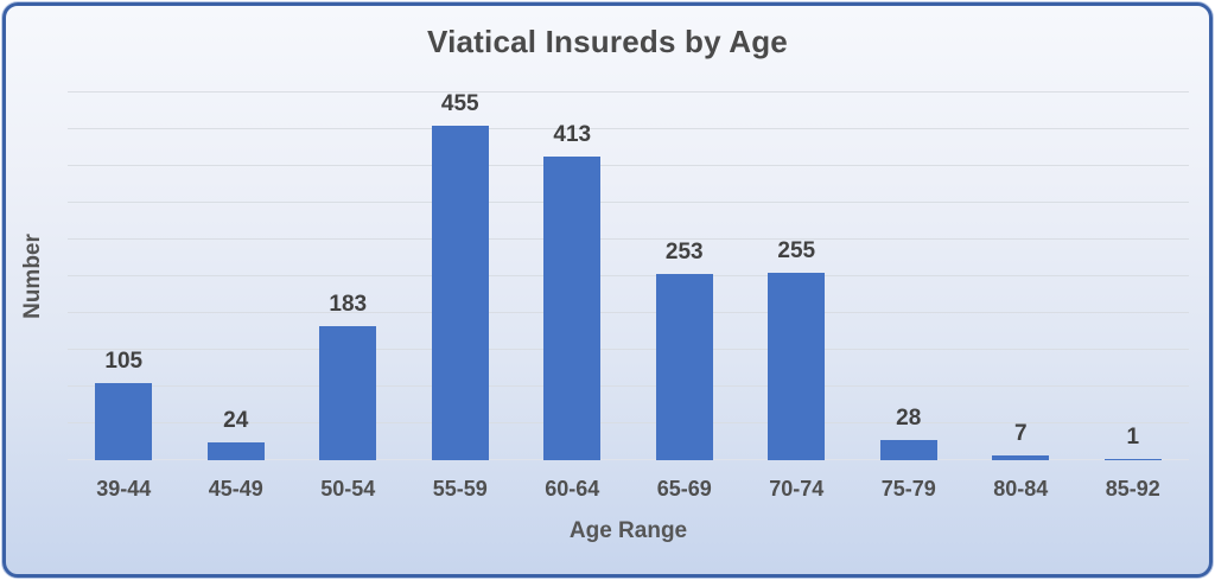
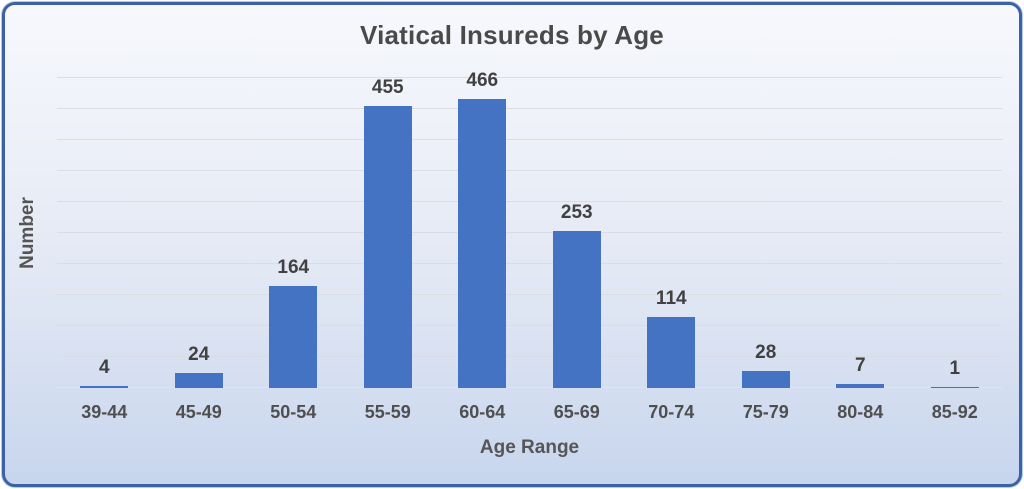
39-44: 105 -> 4
50-54: 183 -> 164
60-64: 413 -> 466
70-74: 255 -> 114
